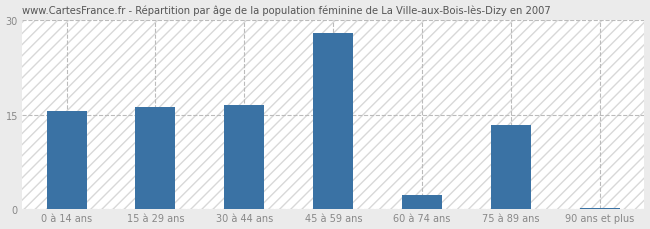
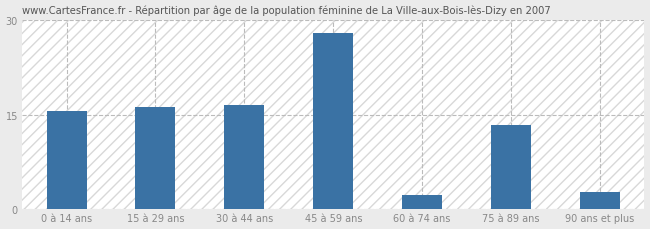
90 ans et plus: 0.1 -> 2.8
